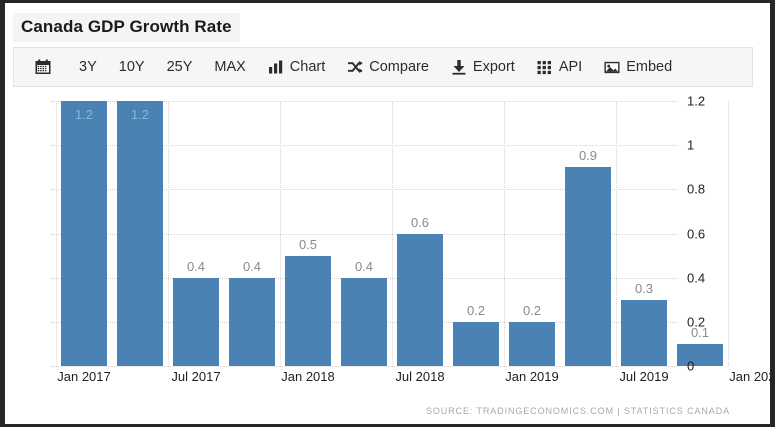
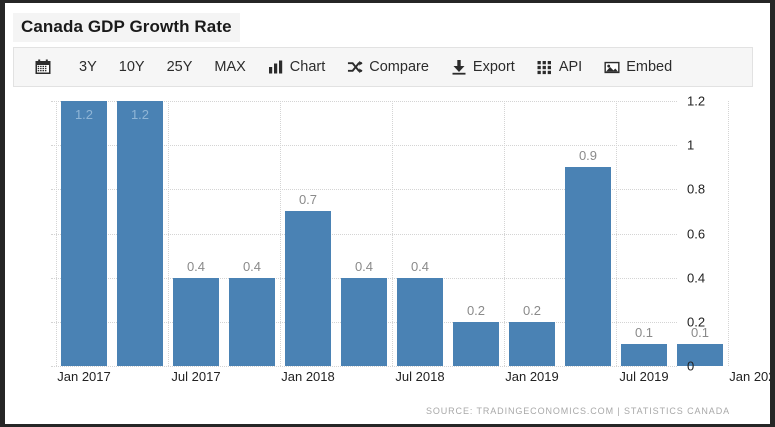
Jan 2018: 0.5 -> 0.7
Jul 2018: 0.6 -> 0.4
Jul 2019: 0.3 -> 0.1
